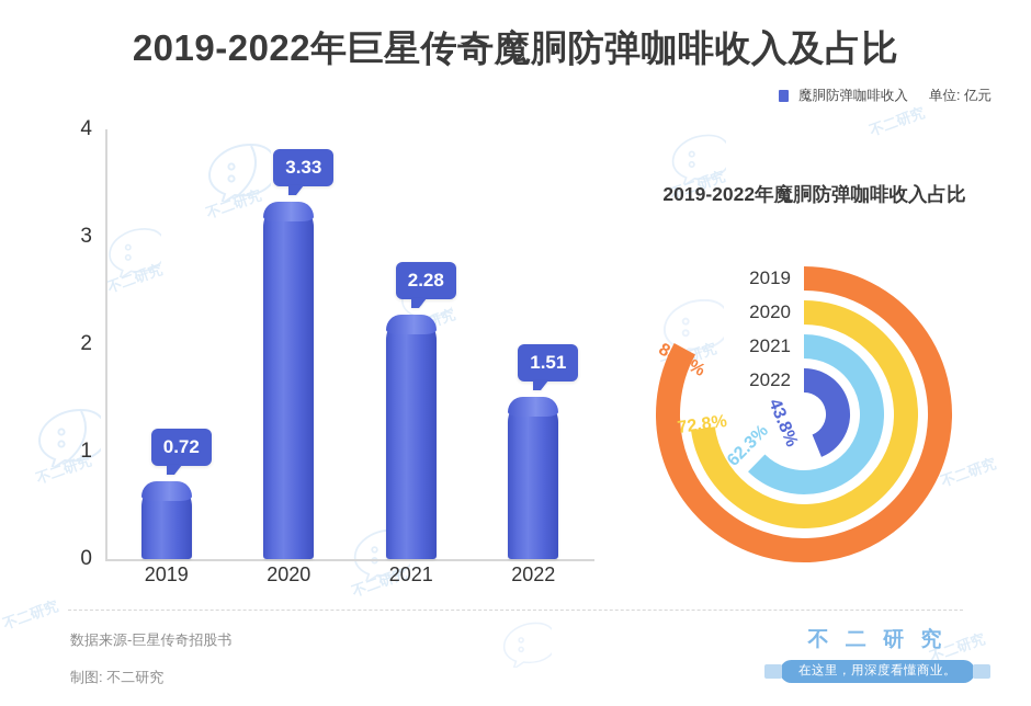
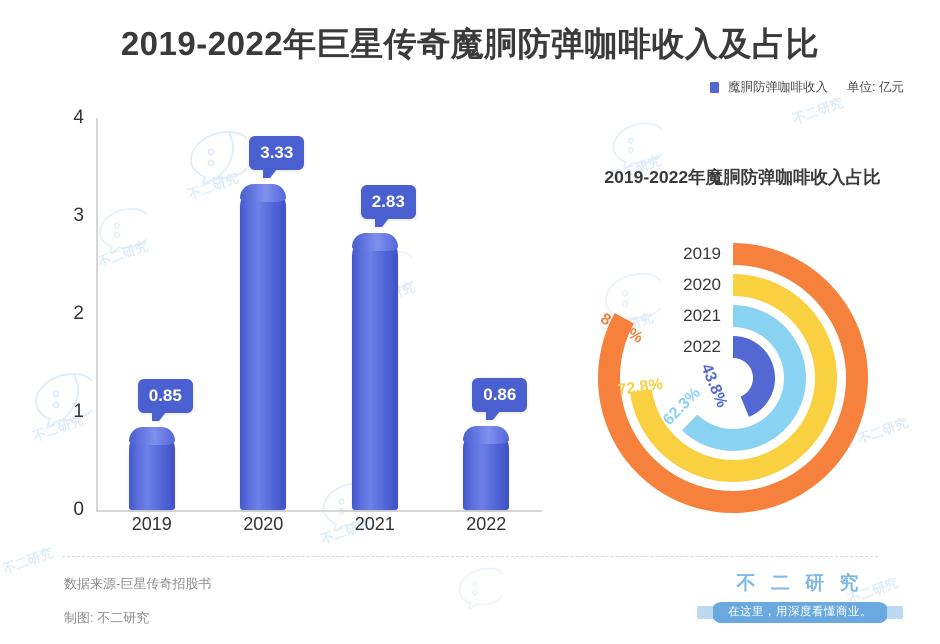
2019-2022年巨星传奇魔胴防弹咖啡收入及占比/2019: 0.72 -> 0.85
2019-2022年巨星传奇魔胴防弹咖啡收入及占比/2021: 2.28 -> 2.83
2019-2022年巨星传奇魔胴防弹咖啡收入及占比/2022: 1.51 -> 0.86
